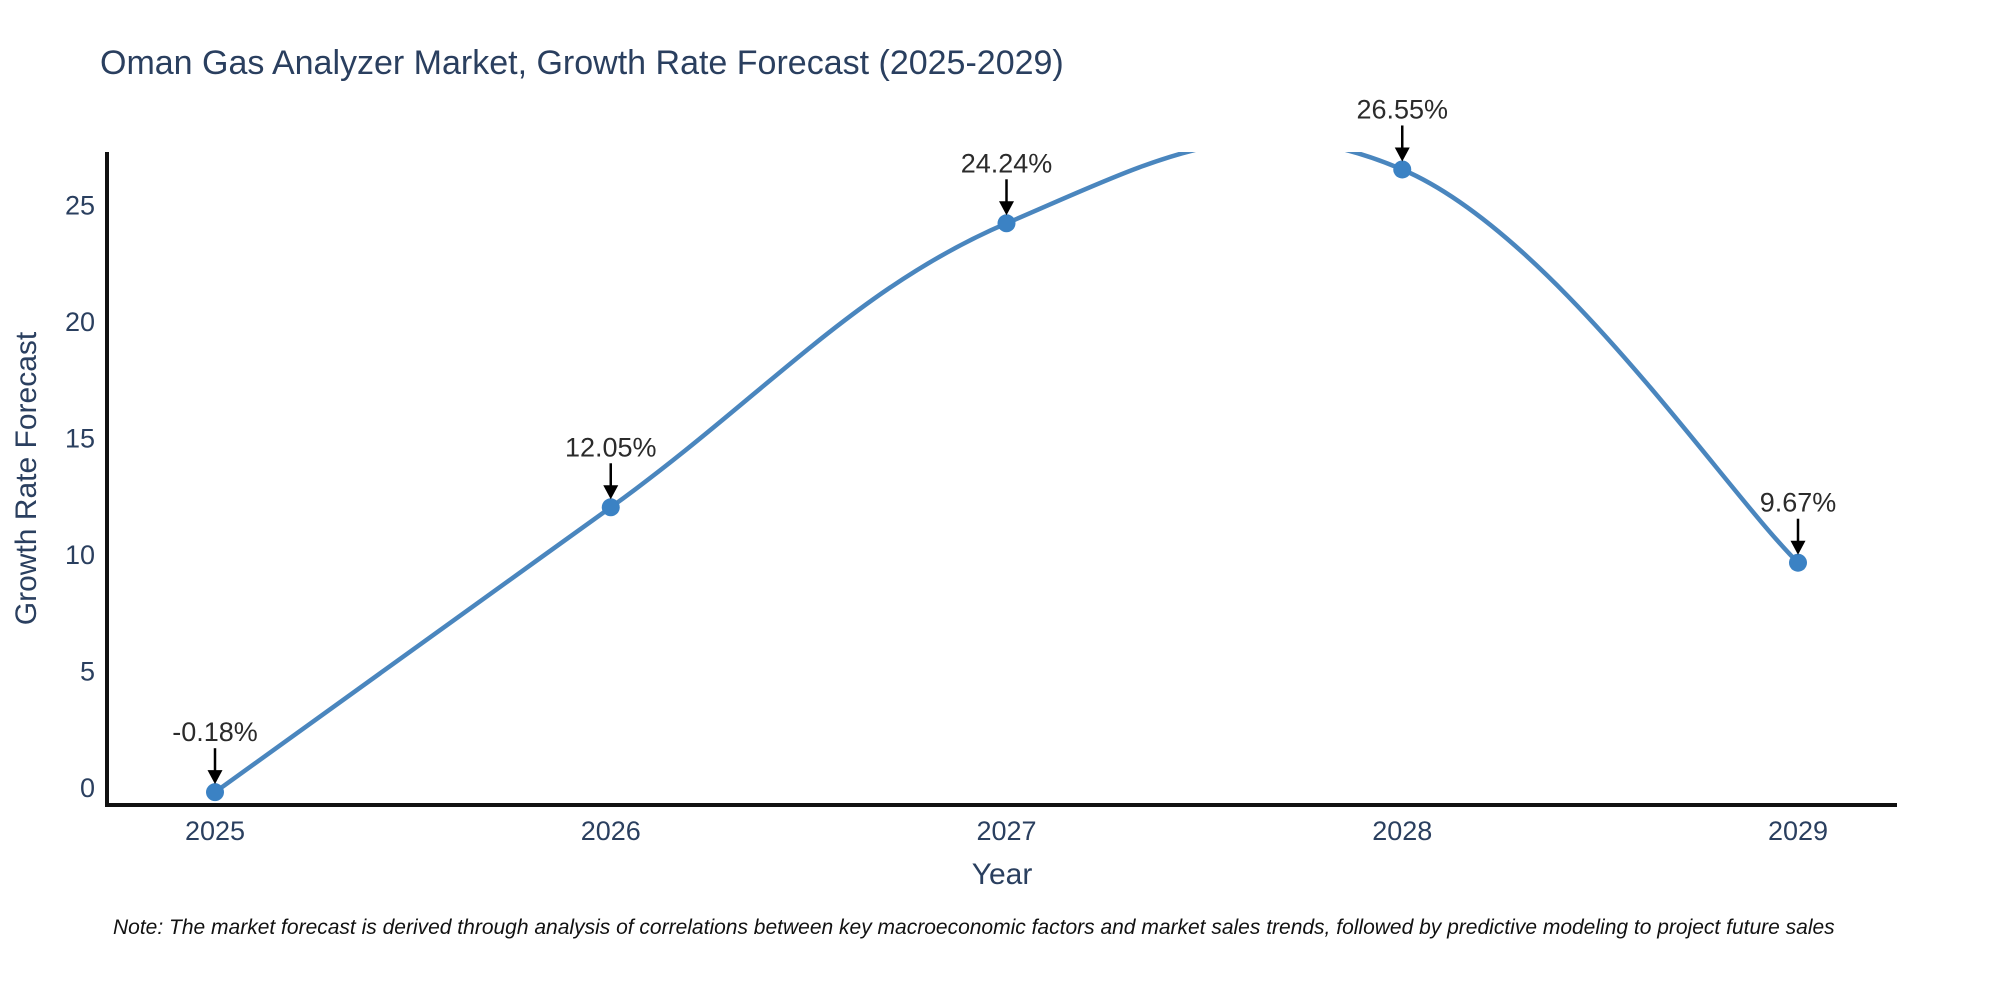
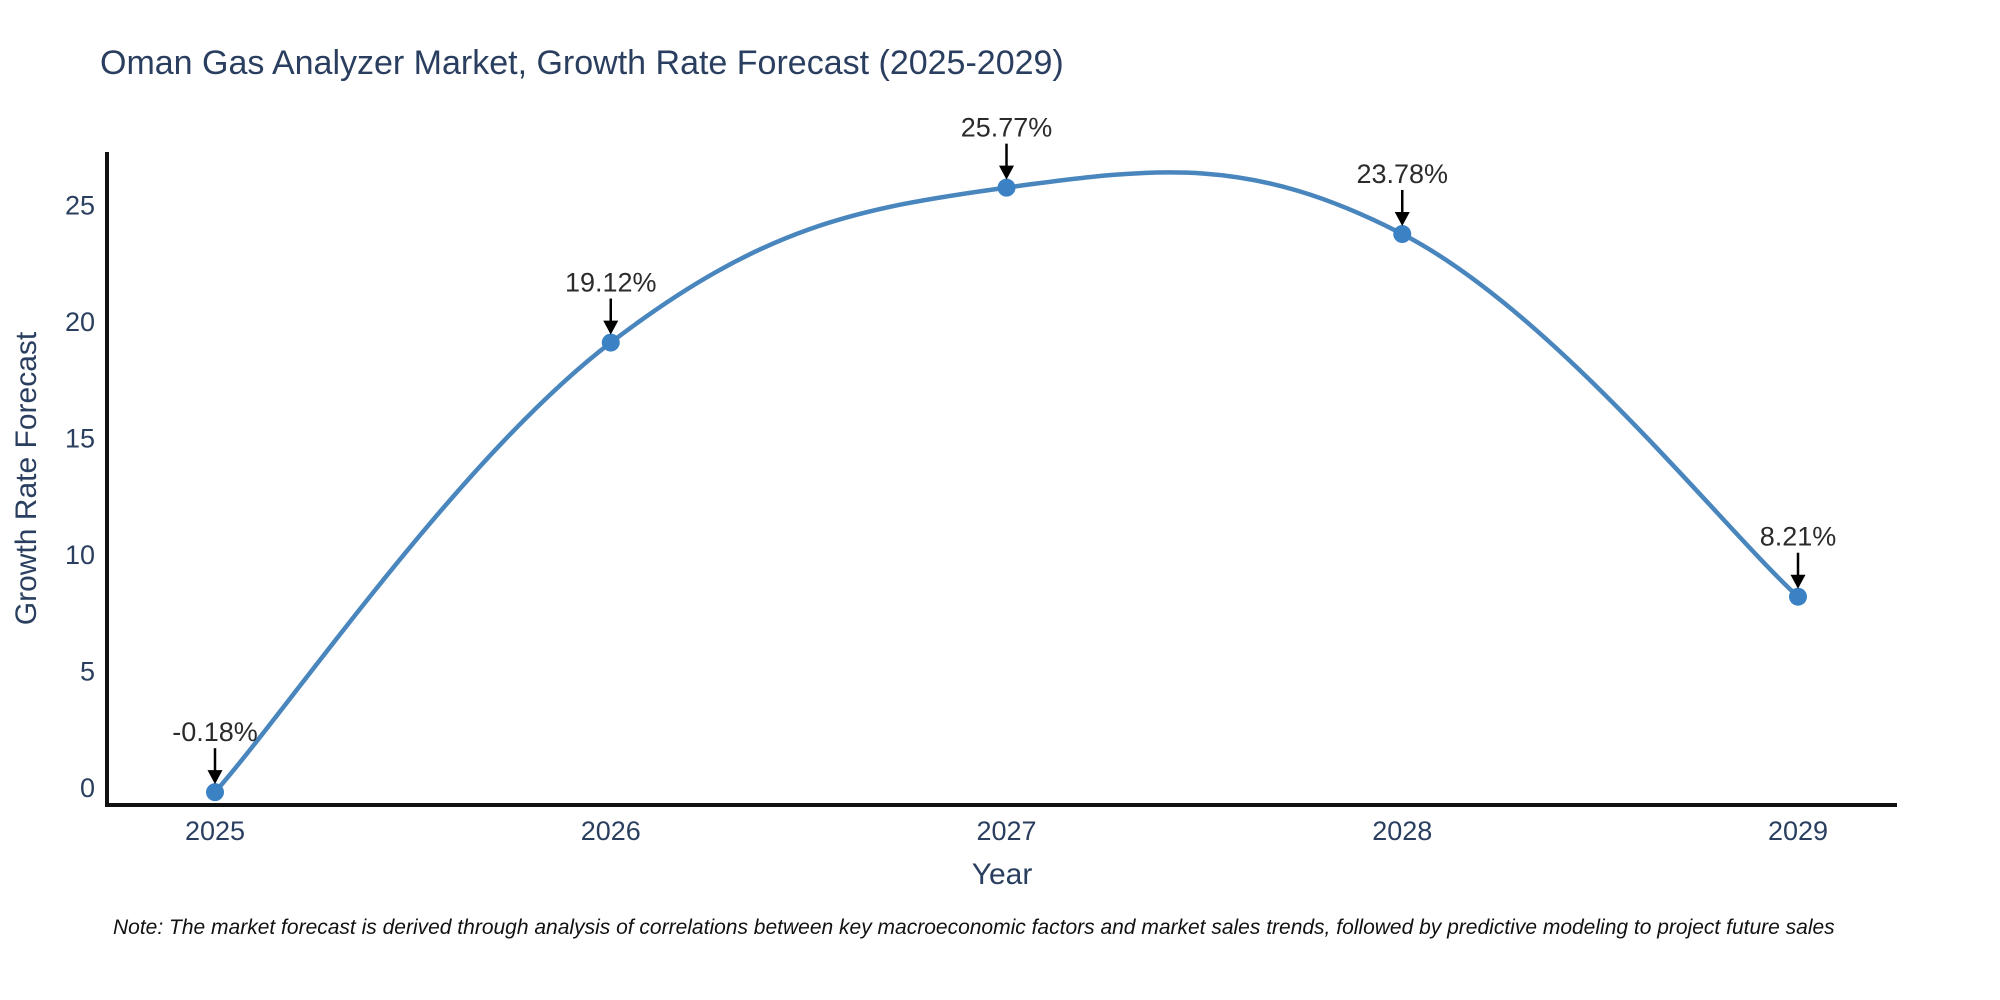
2026: 12.05% -> 19.12%
2027: 24.24% -> 25.77%
2028: 26.55% -> 23.78%
2029: 9.67% -> 8.21%
